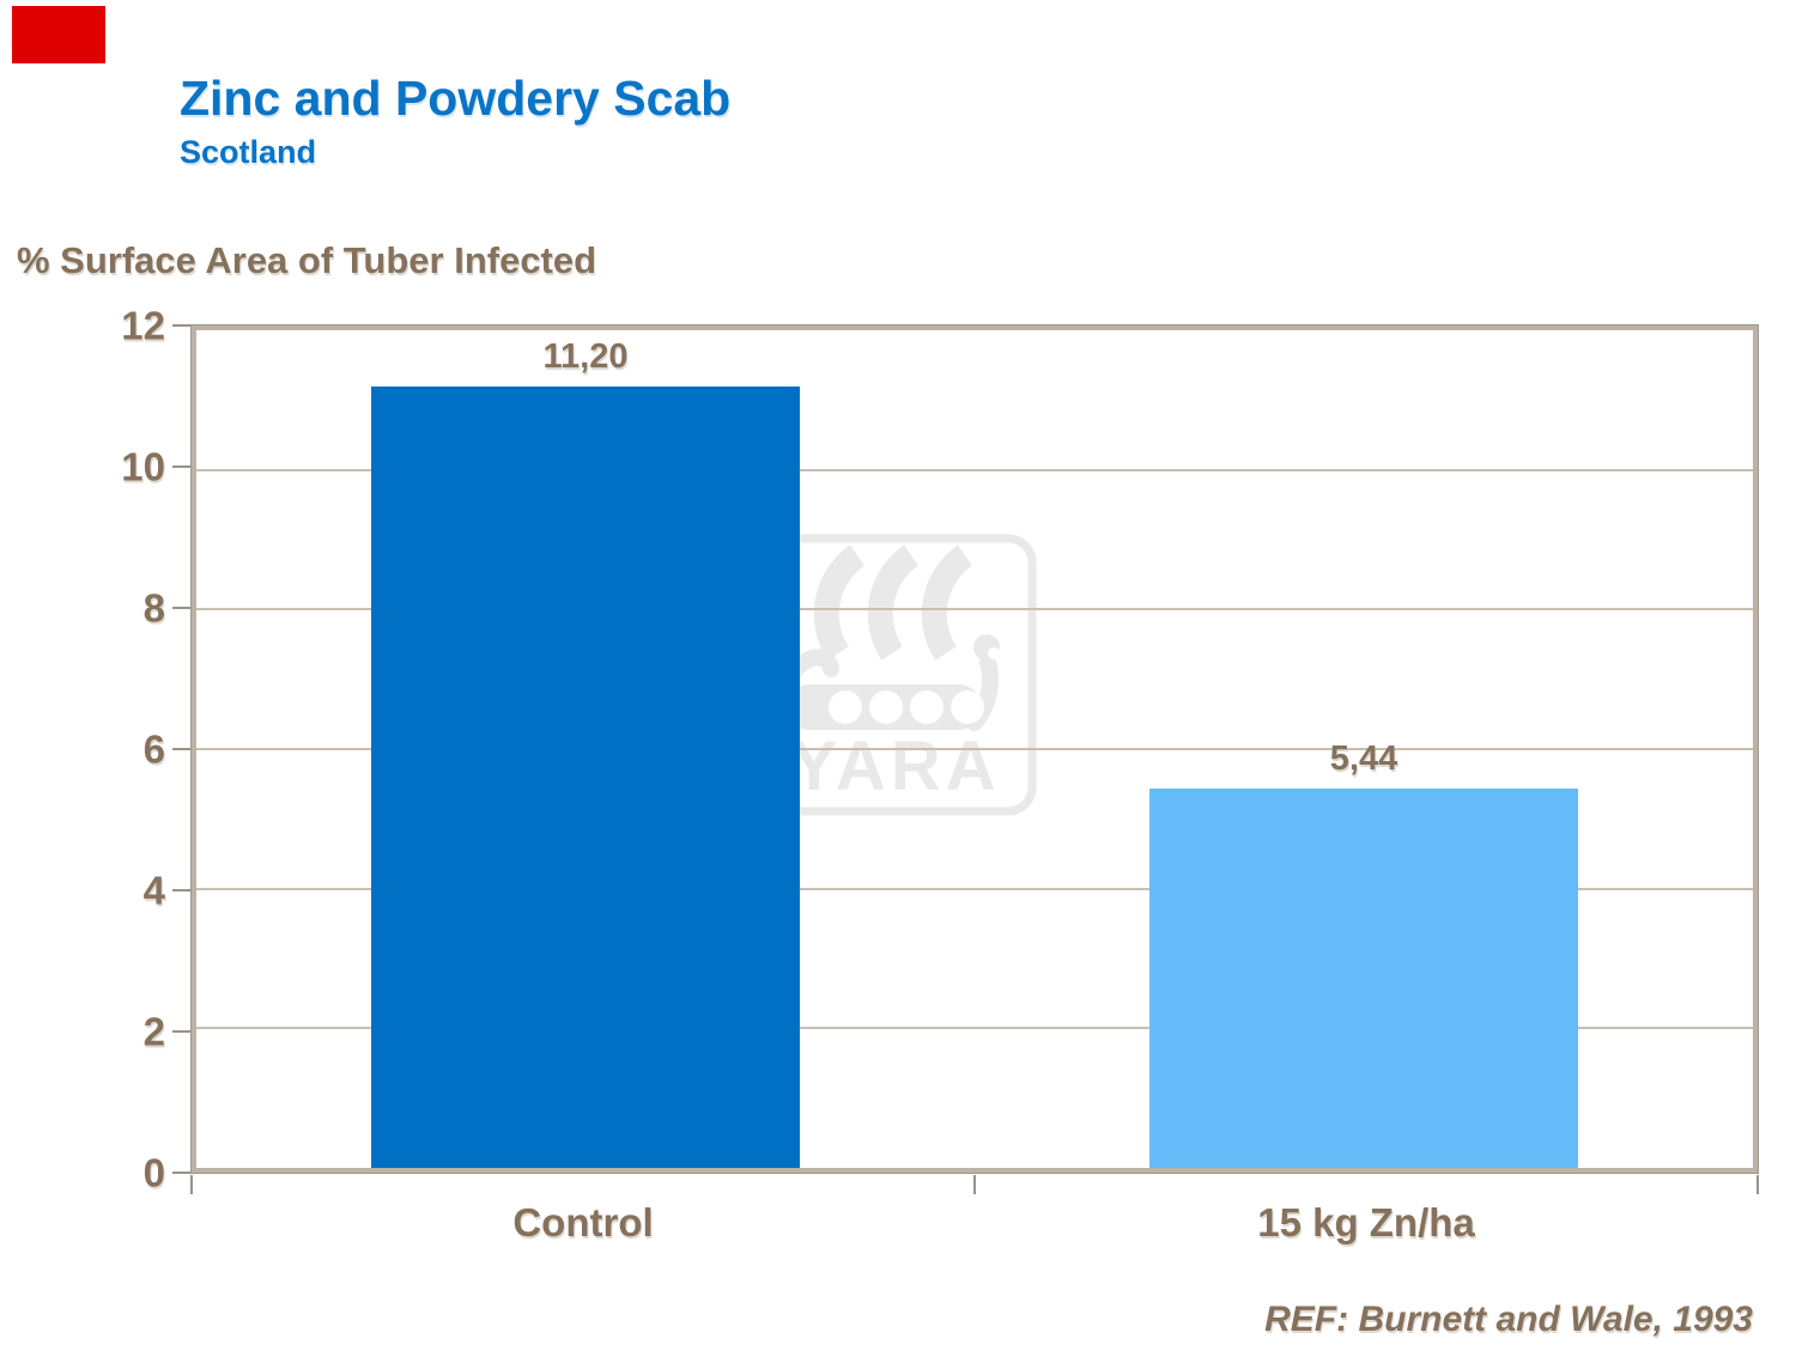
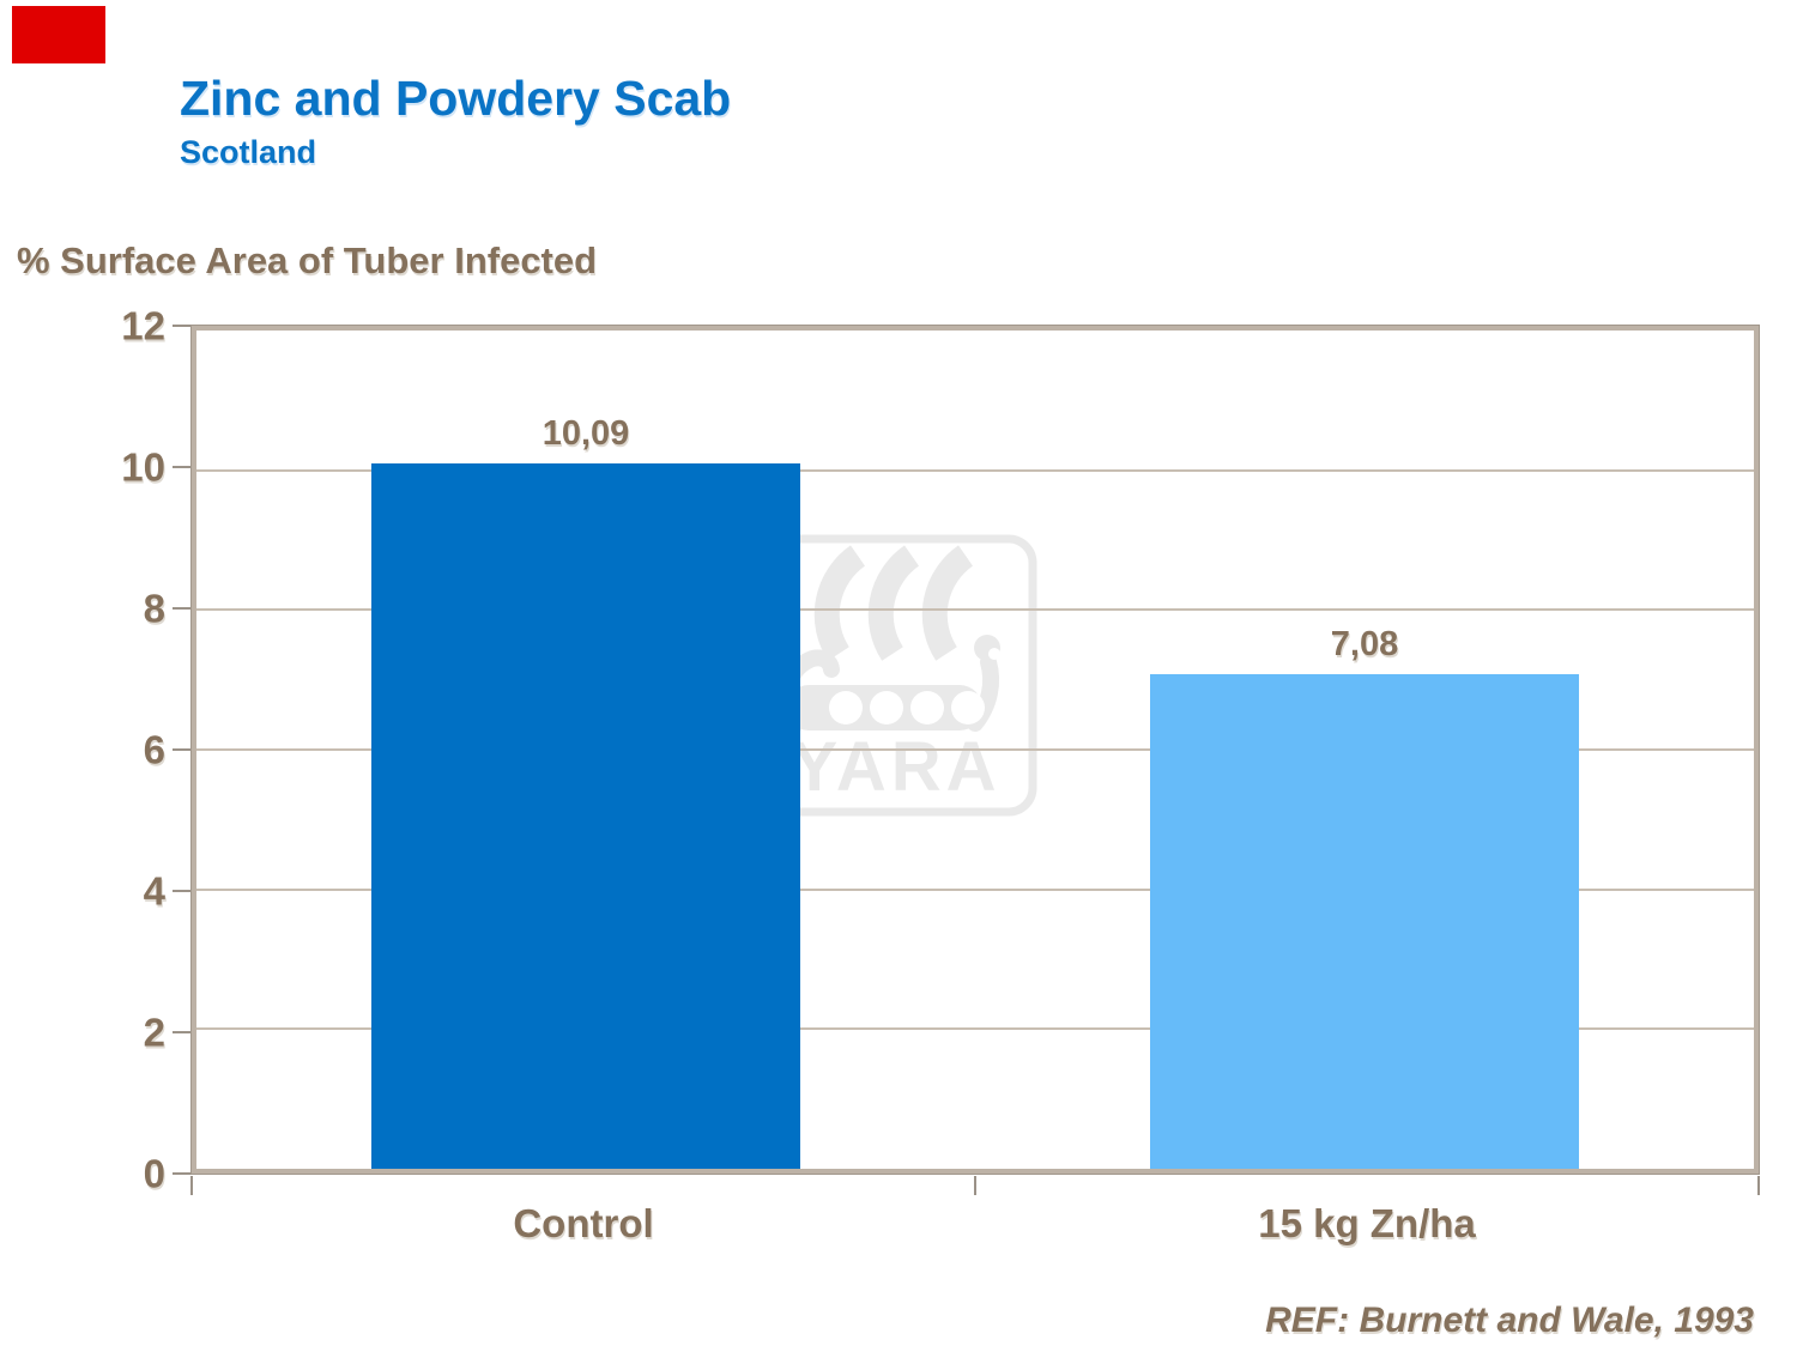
Control: 11,20 -> 10,09
15 kg Zn/ha: 5,44 -> 7,08
